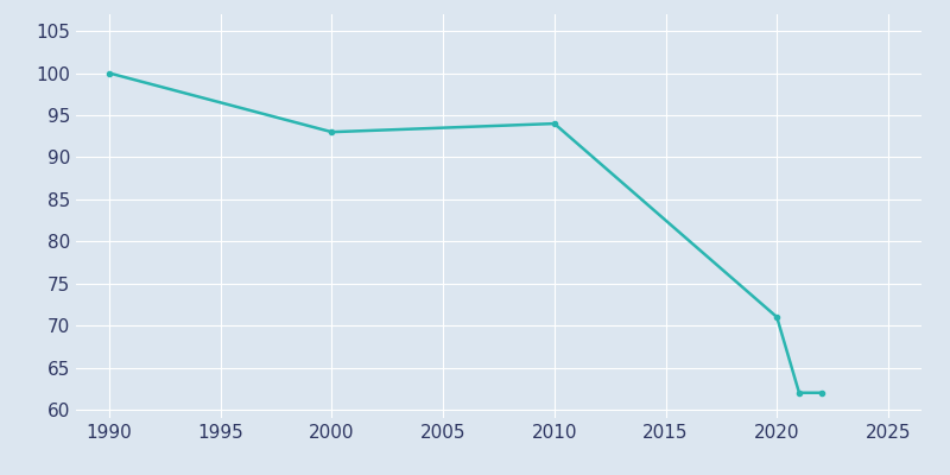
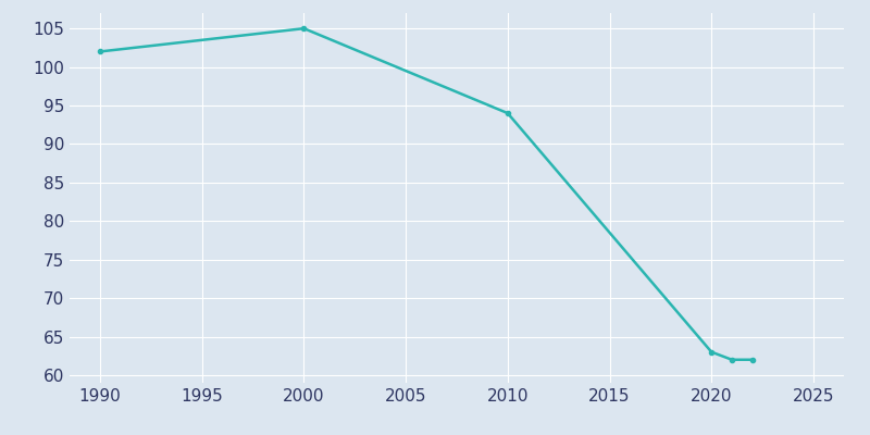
1990: 100 -> 102
2000: 93 -> 105
2020: 71 -> 63
